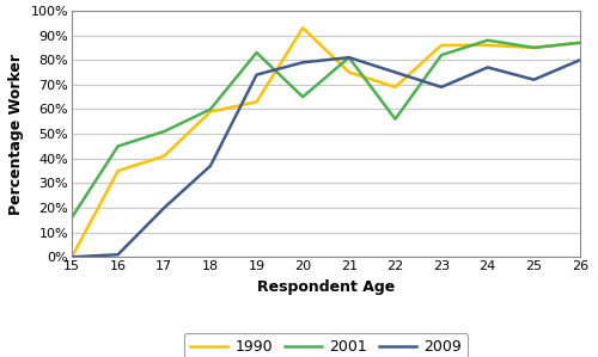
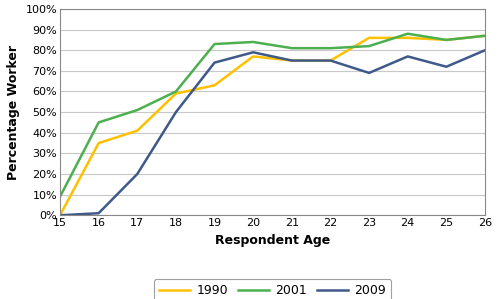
2001/15: 16% -> 9%
2009/18: 37% -> 50%
1990/20: 93% -> 77%
2001/20: 65% -> 84%
2009/21: 81% -> 75%
1990/22: 69% -> 75%
2001/22: 56% -> 81%
